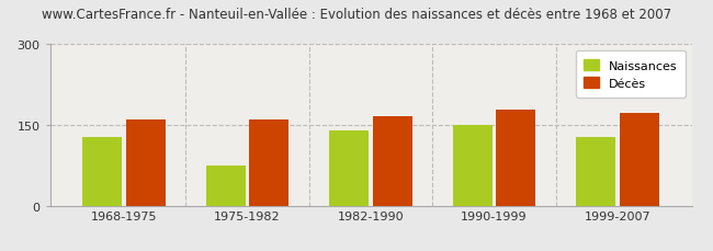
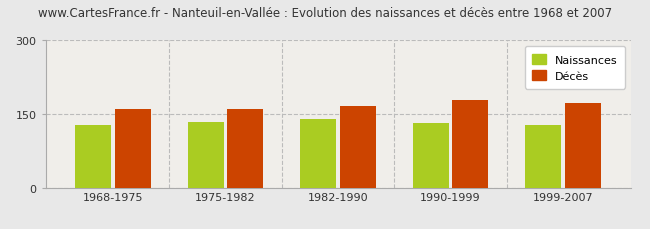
Naissances/1975-1982: 75 -> 133
Naissances/1990-1999: 150 -> 132
